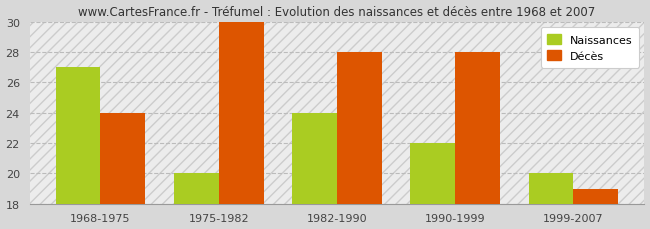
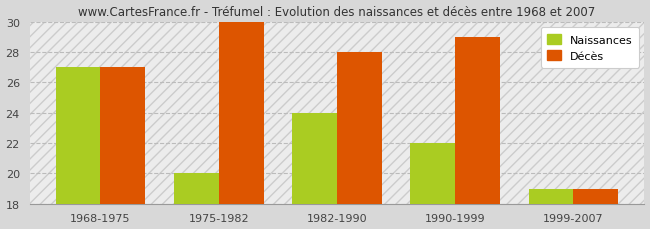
Décès/1968-1975: 24 -> 27
Décès/1990-1999: 28 -> 29
Naissances/1999-2007: 20 -> 19
